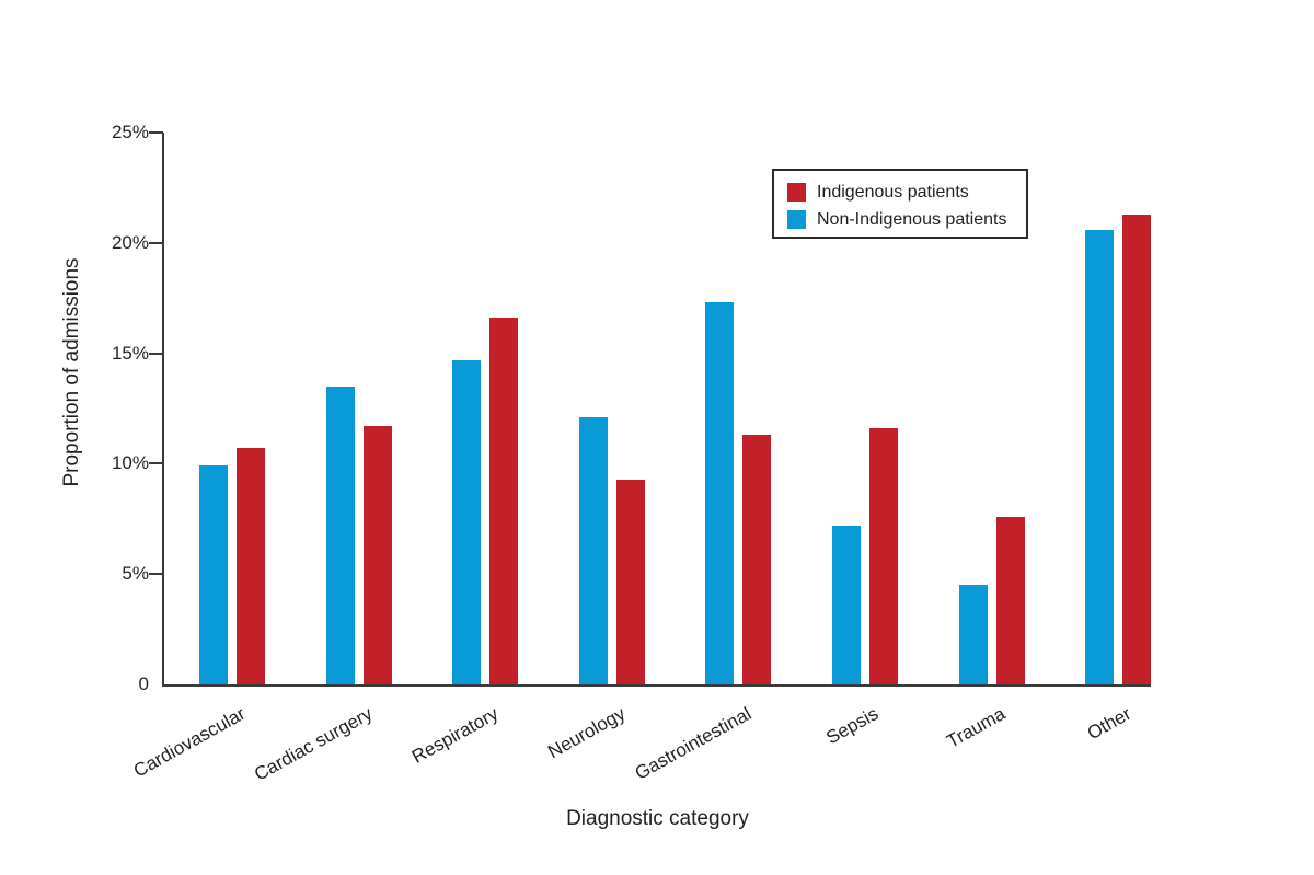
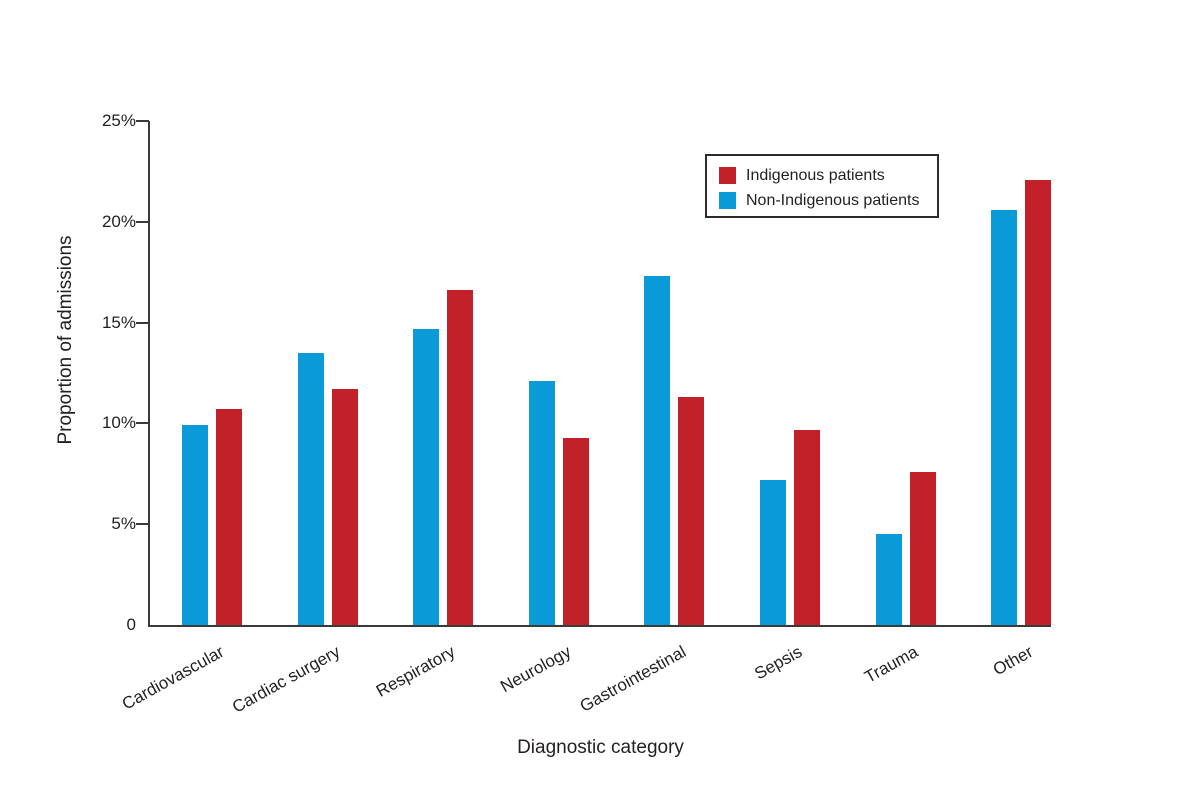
Indigenous patients/Sepsis: 11.6% -> 9.7%
Indigenous patients/Other: 21.3% -> 22.1%
